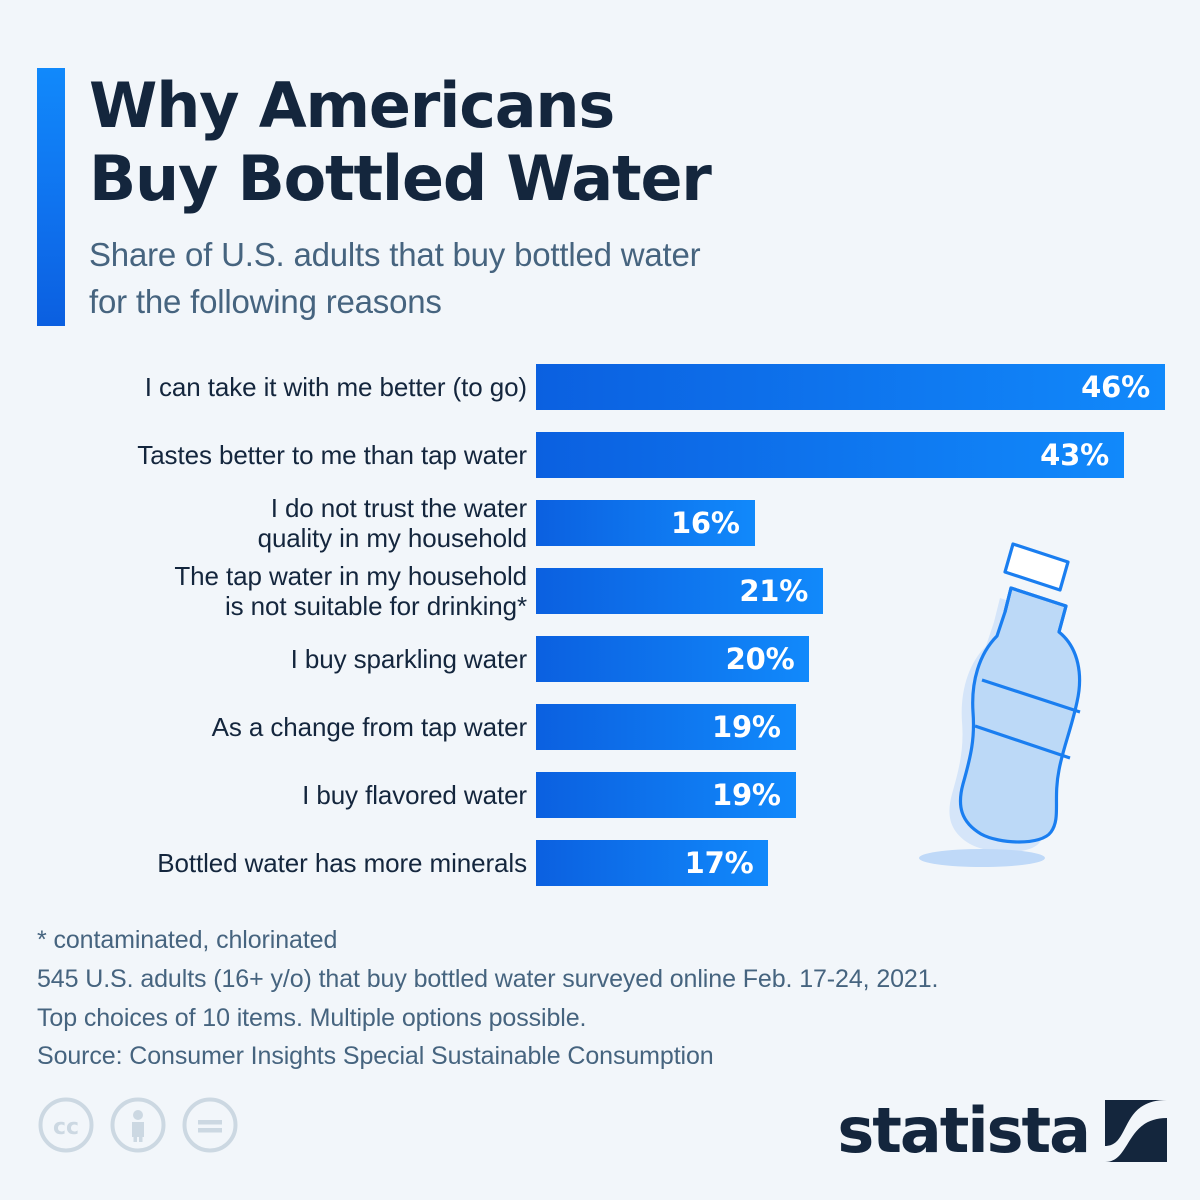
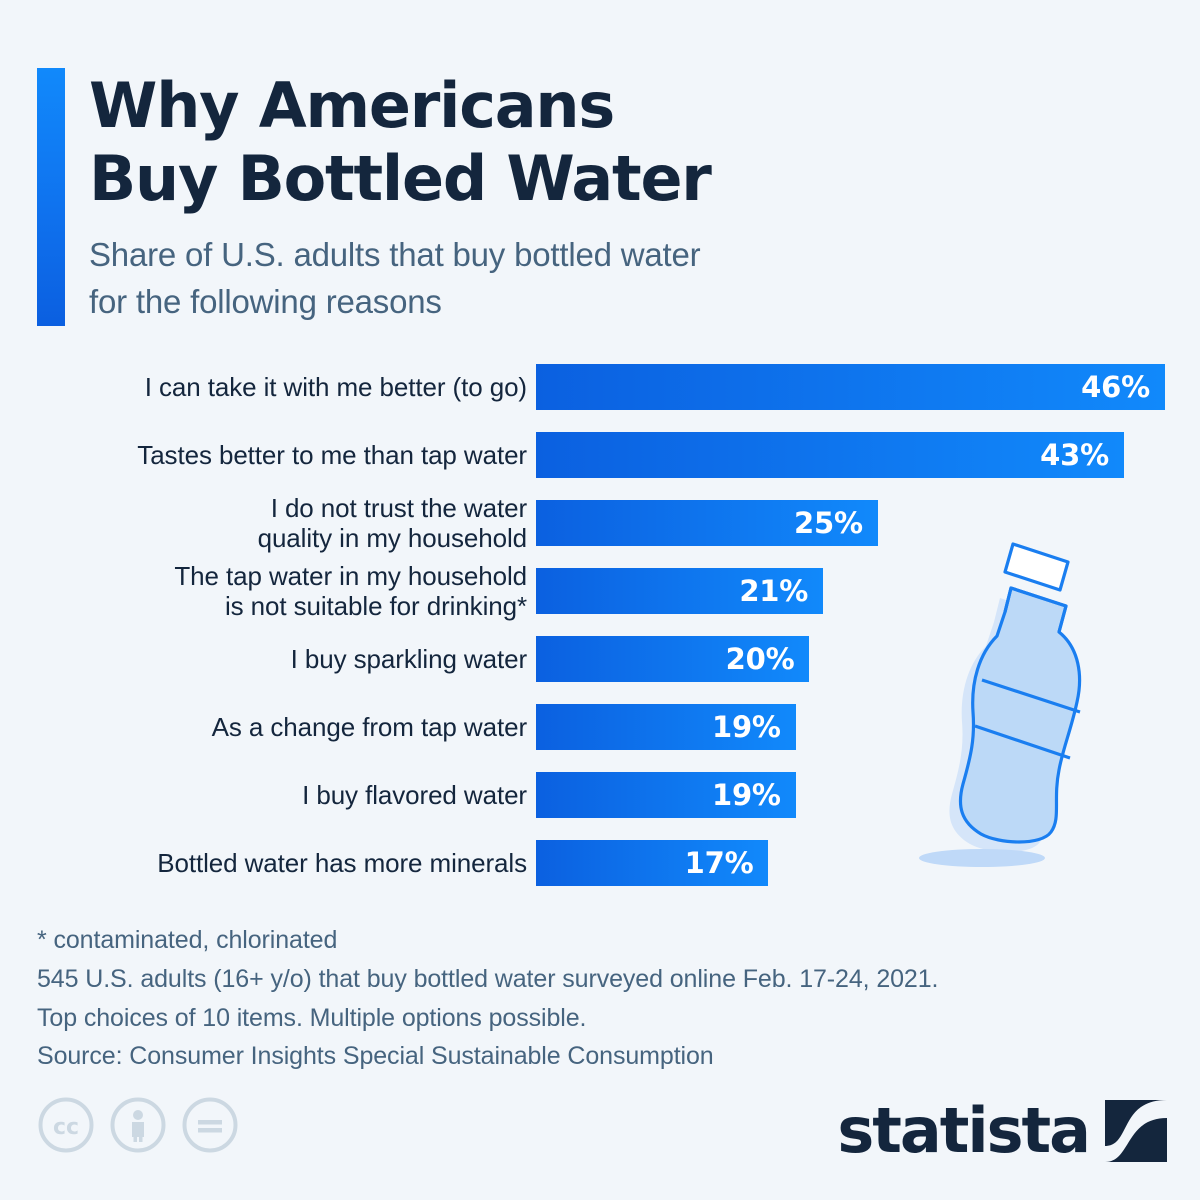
I do not trust the water quality in my household: 16% -> 25%
